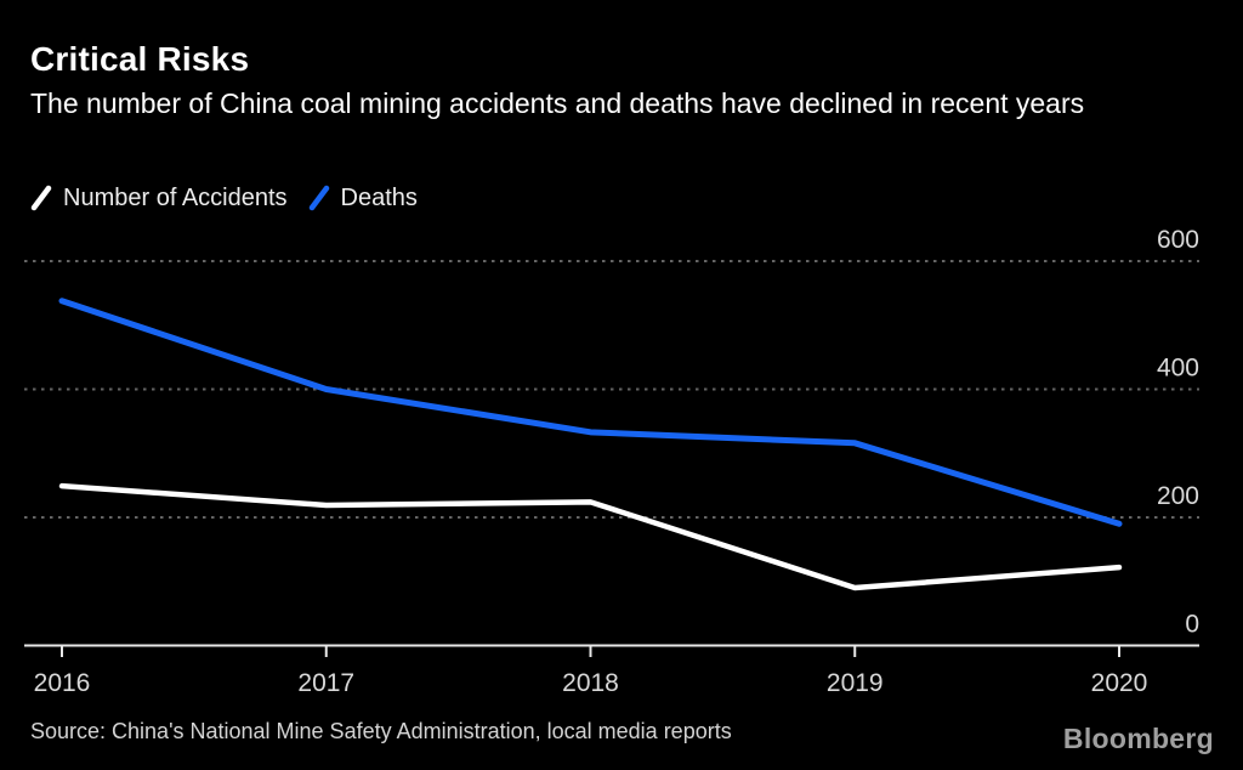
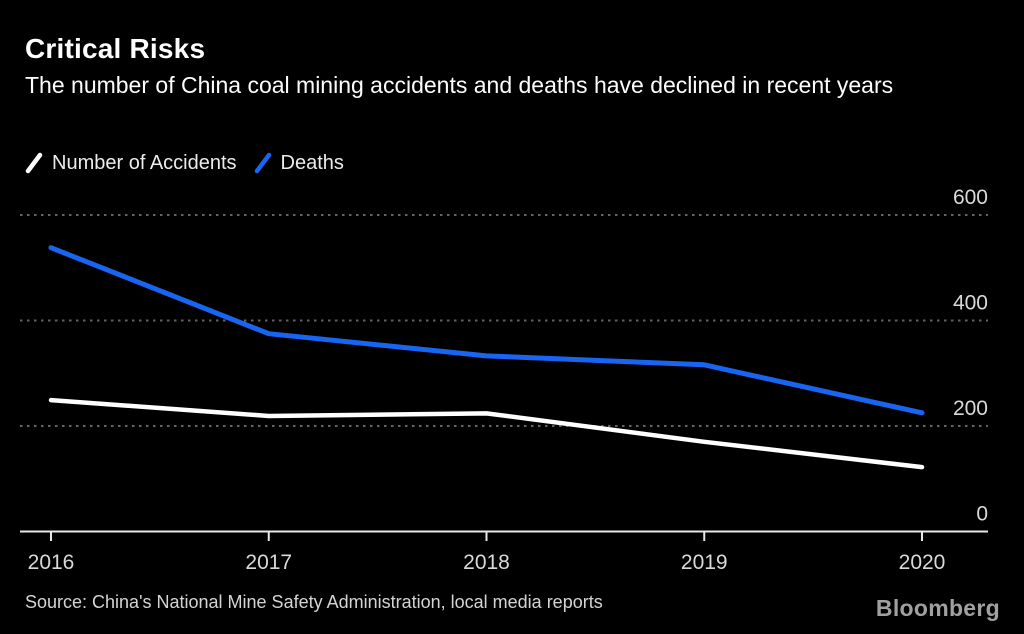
Deaths/2017: 400 -> 380
Number of Accidents/2019: 90 -> 170
Deaths/2020: 190 -> 220
